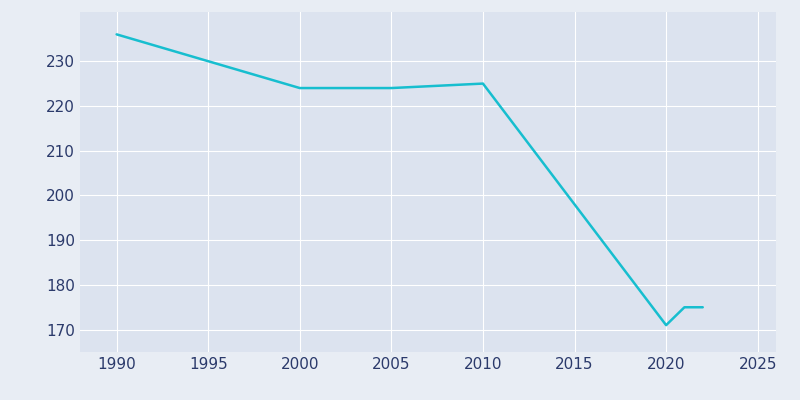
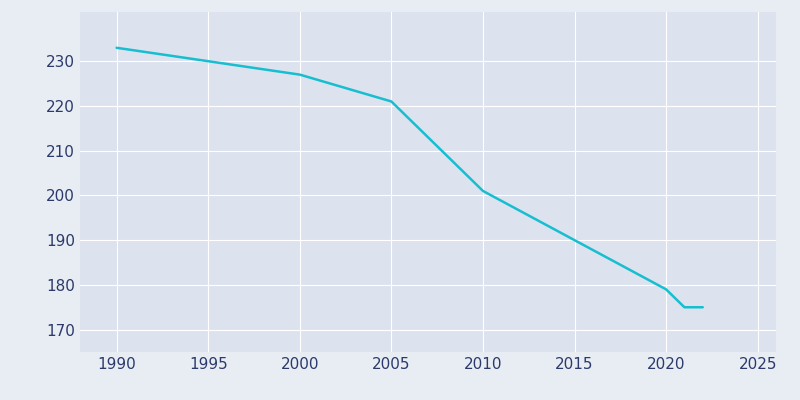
1990: 236 -> 233
2000: 224 -> 227
2005: 224 -> 221
2010: 225 -> 201
2020: 171 -> 179
